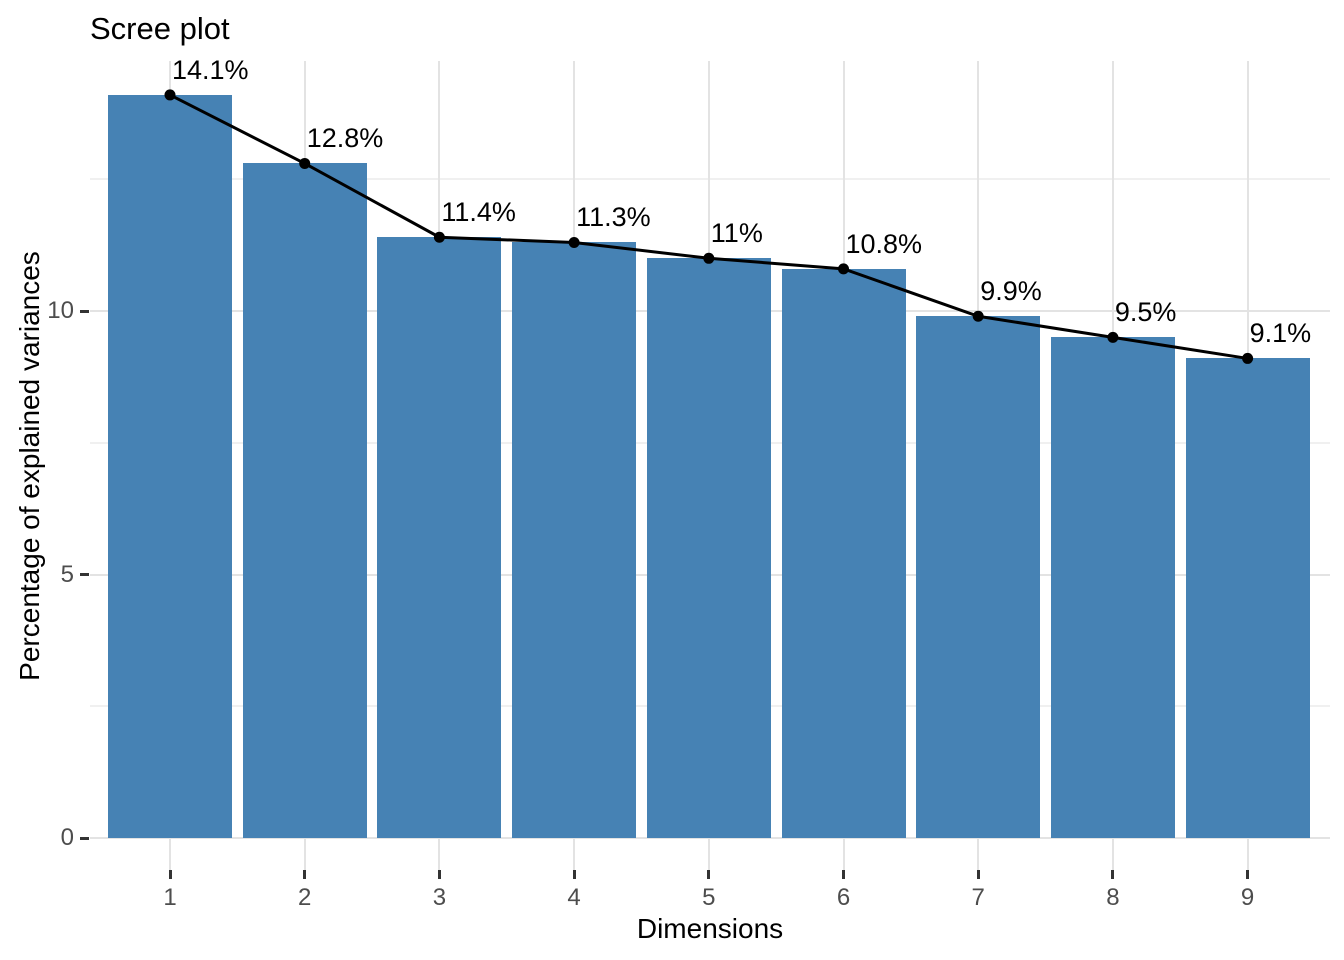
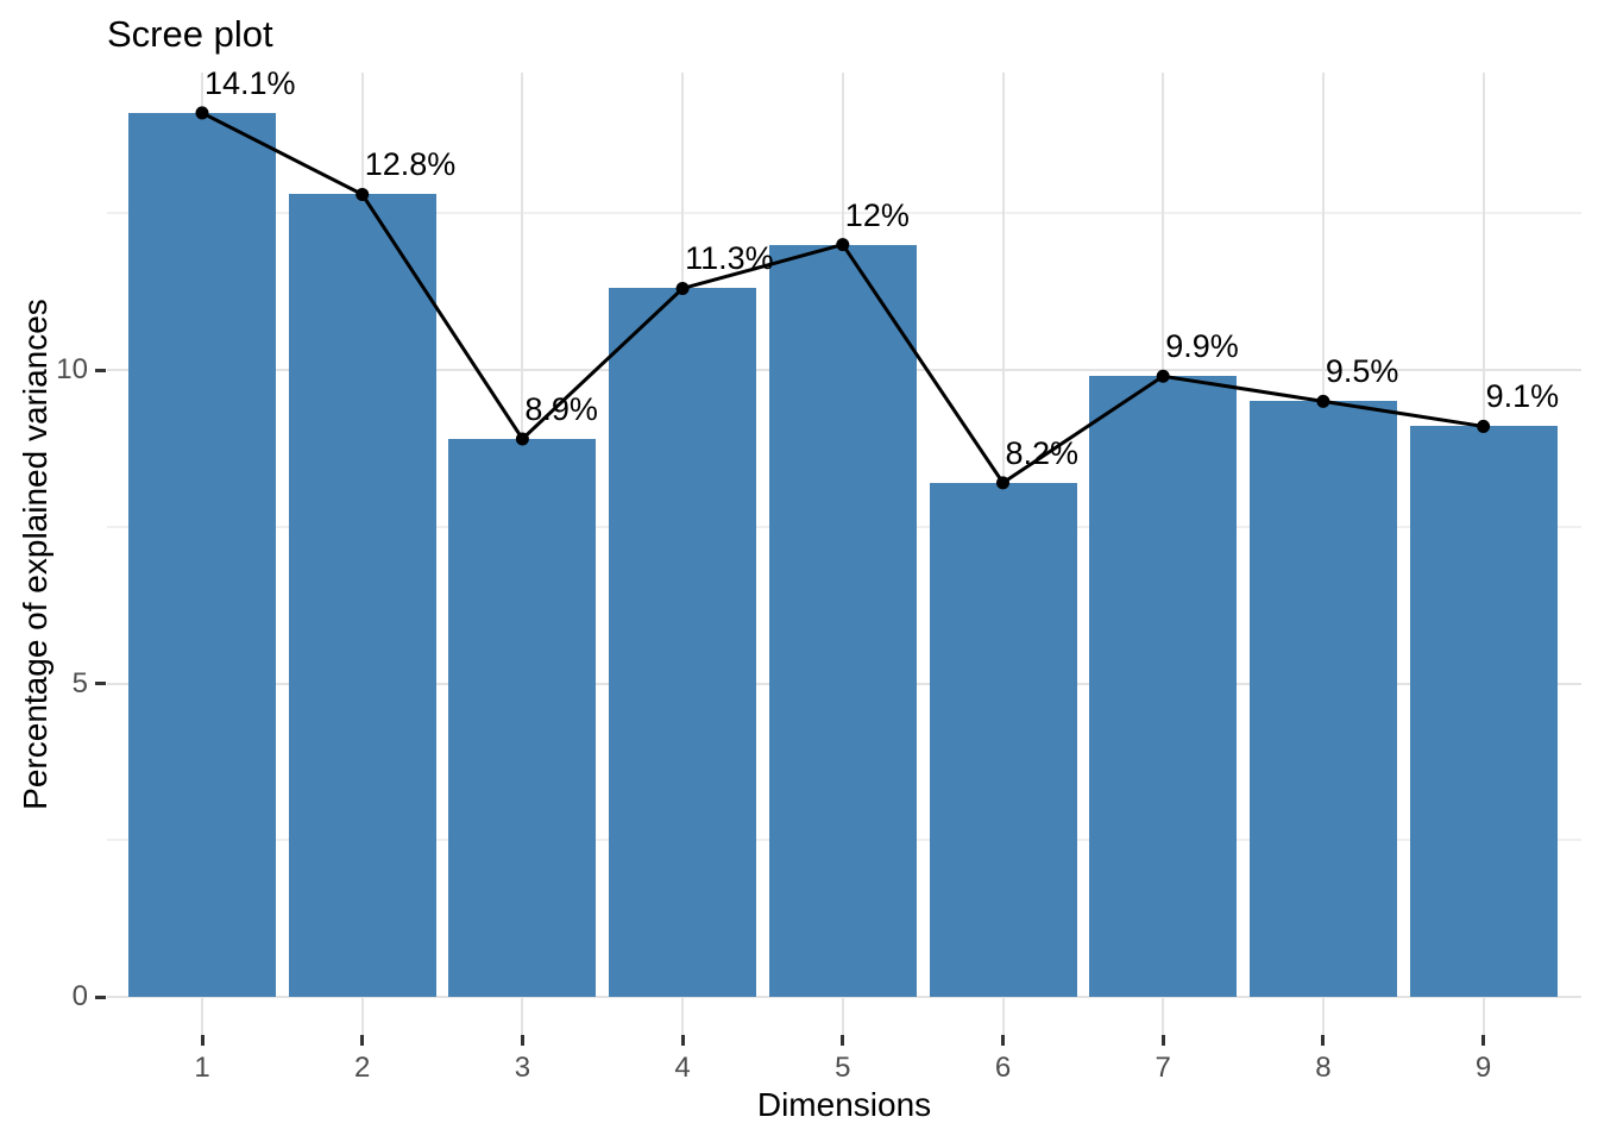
3: 11.4% -> 8.9%
5: 11% -> 12%
6: 10.8% -> 8.2%
